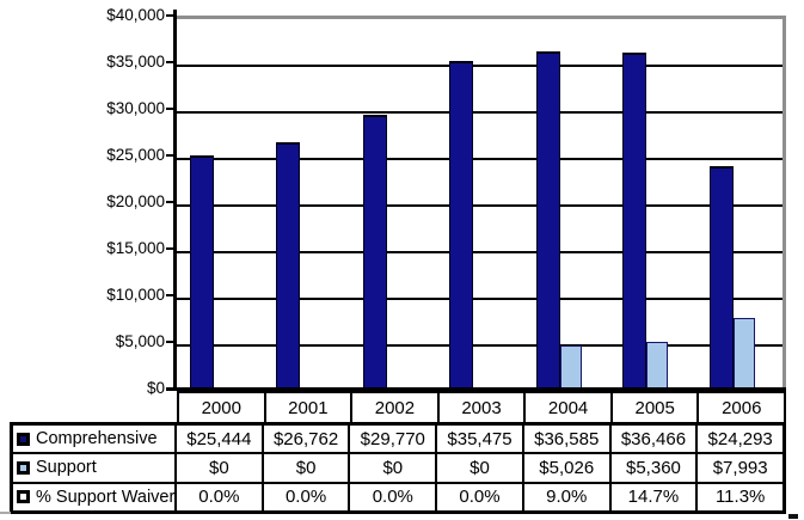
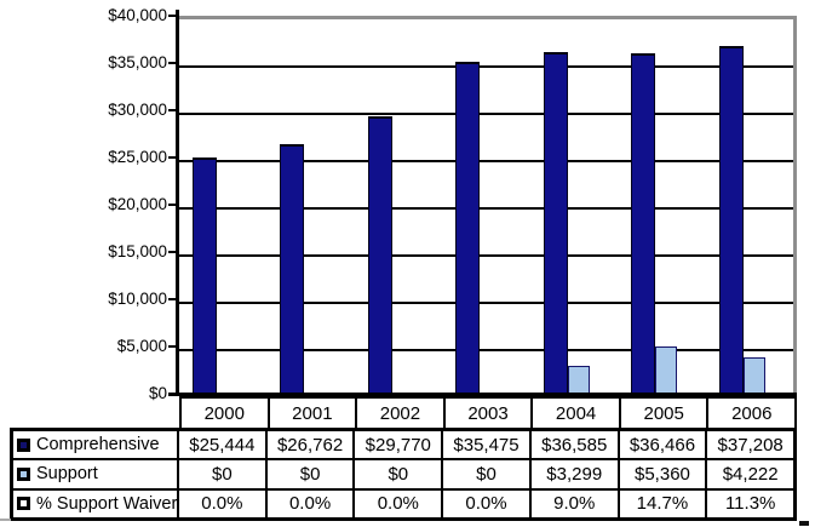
Support/2004: $5,026 -> $3,299
Comprehensive/2006: $24,293 -> $37,208
Support/2006: $7,993 -> $4,222
